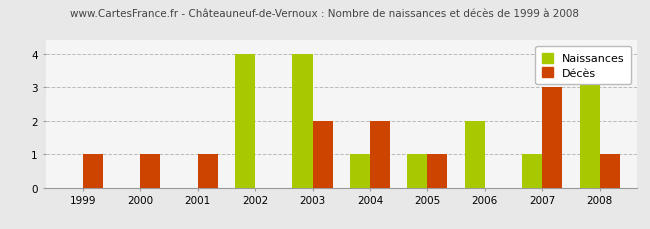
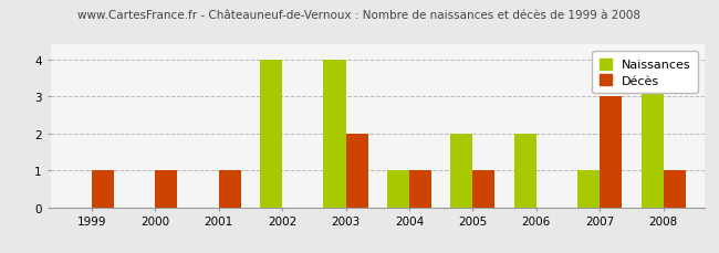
Décès/2004: 2 -> 1
Naissances/2005: 1 -> 2
